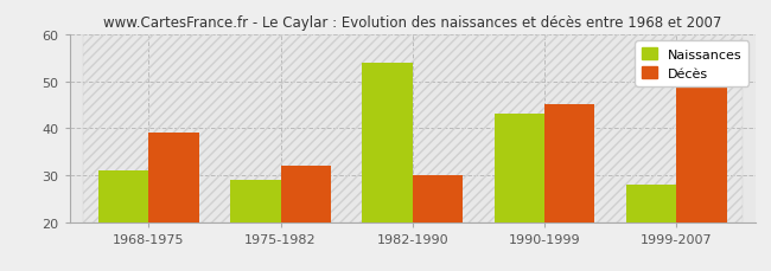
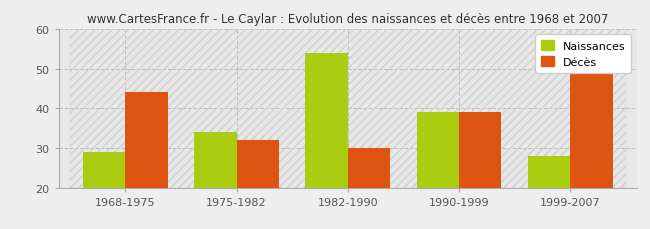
Naissances/1968-1975: 31 -> 29
Décès/1968-1975: 39 -> 44
Naissances/1975-1982: 29 -> 34
Naissances/1990-1999: 43 -> 39
Décès/1990-1999: 45 -> 39
